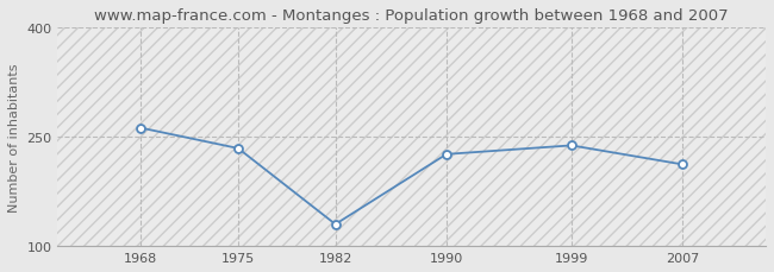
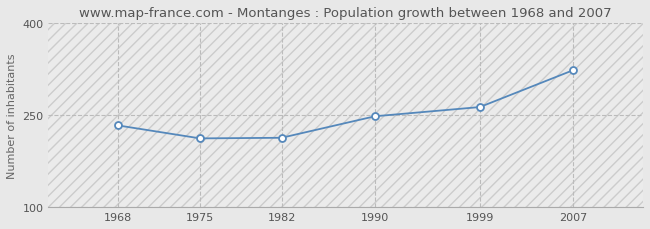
1968: 262 -> 233
1975: 234 -> 212
1982: 130 -> 213
1990: 226 -> 248
1999: 238 -> 263
2007: 212 -> 323
